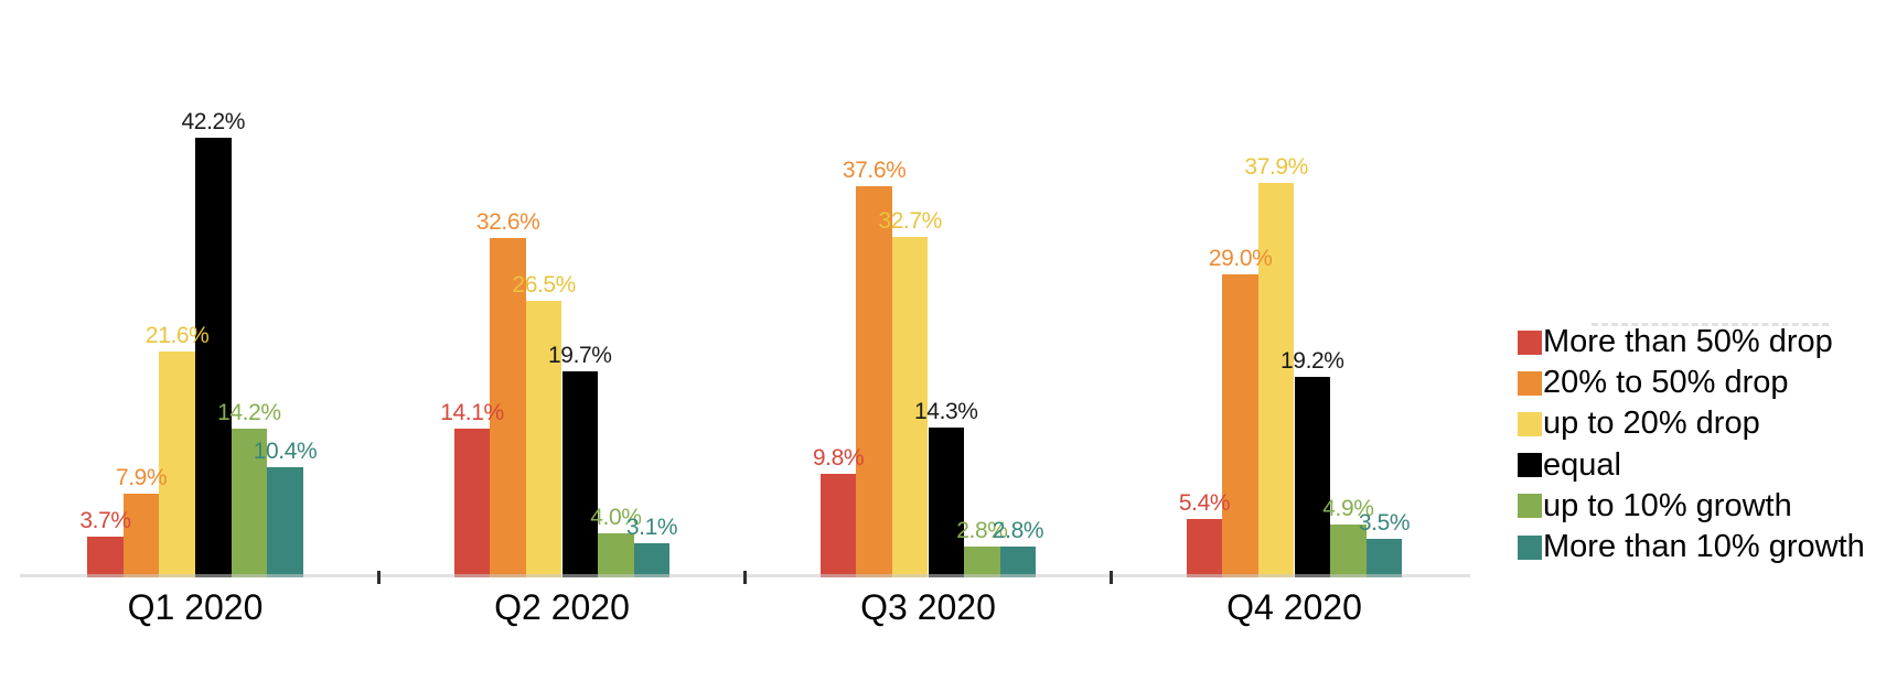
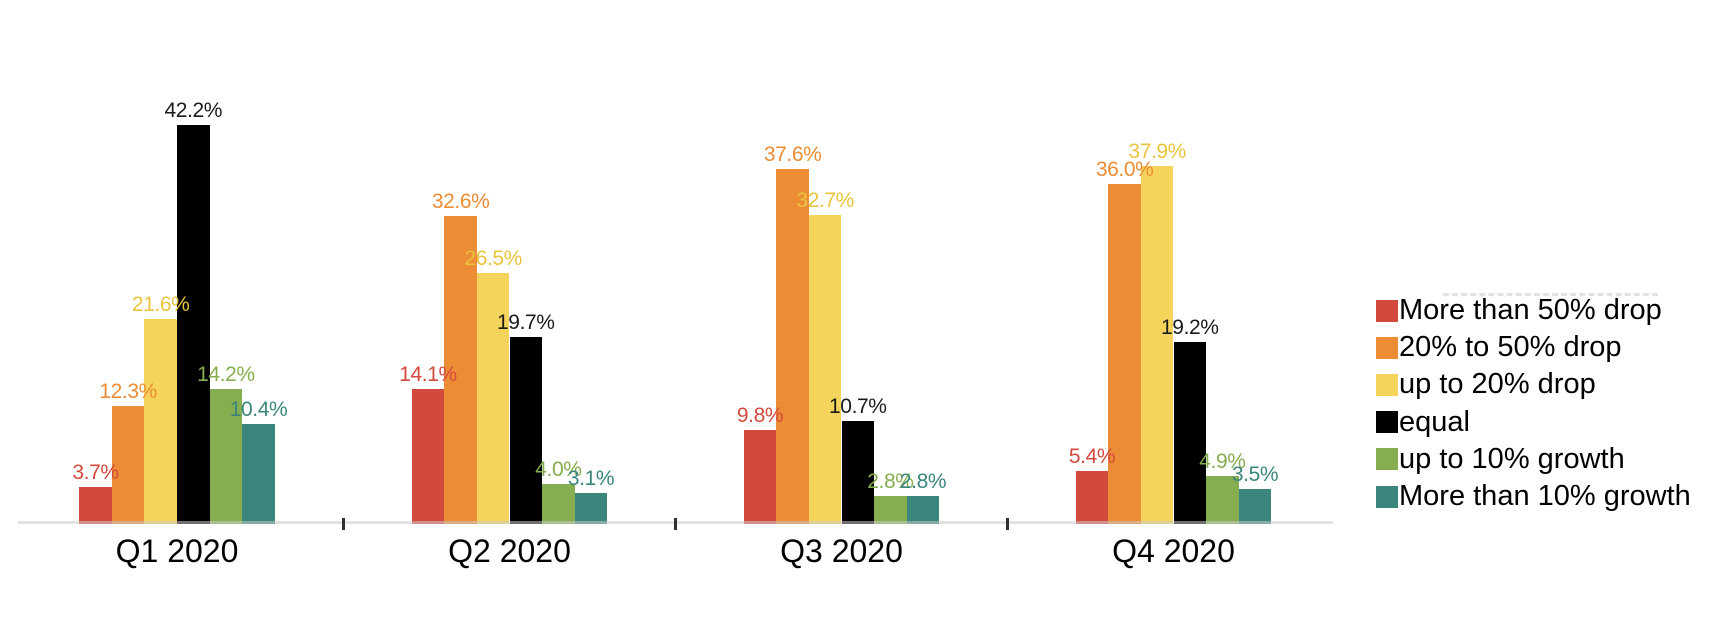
20% to 50% drop/Q1 2020: 7.9% -> 12.3%
equal/Q3 2020: 14.3% -> 10.7%
20% to 50% drop/Q4 2020: 29.0% -> 36.0%
